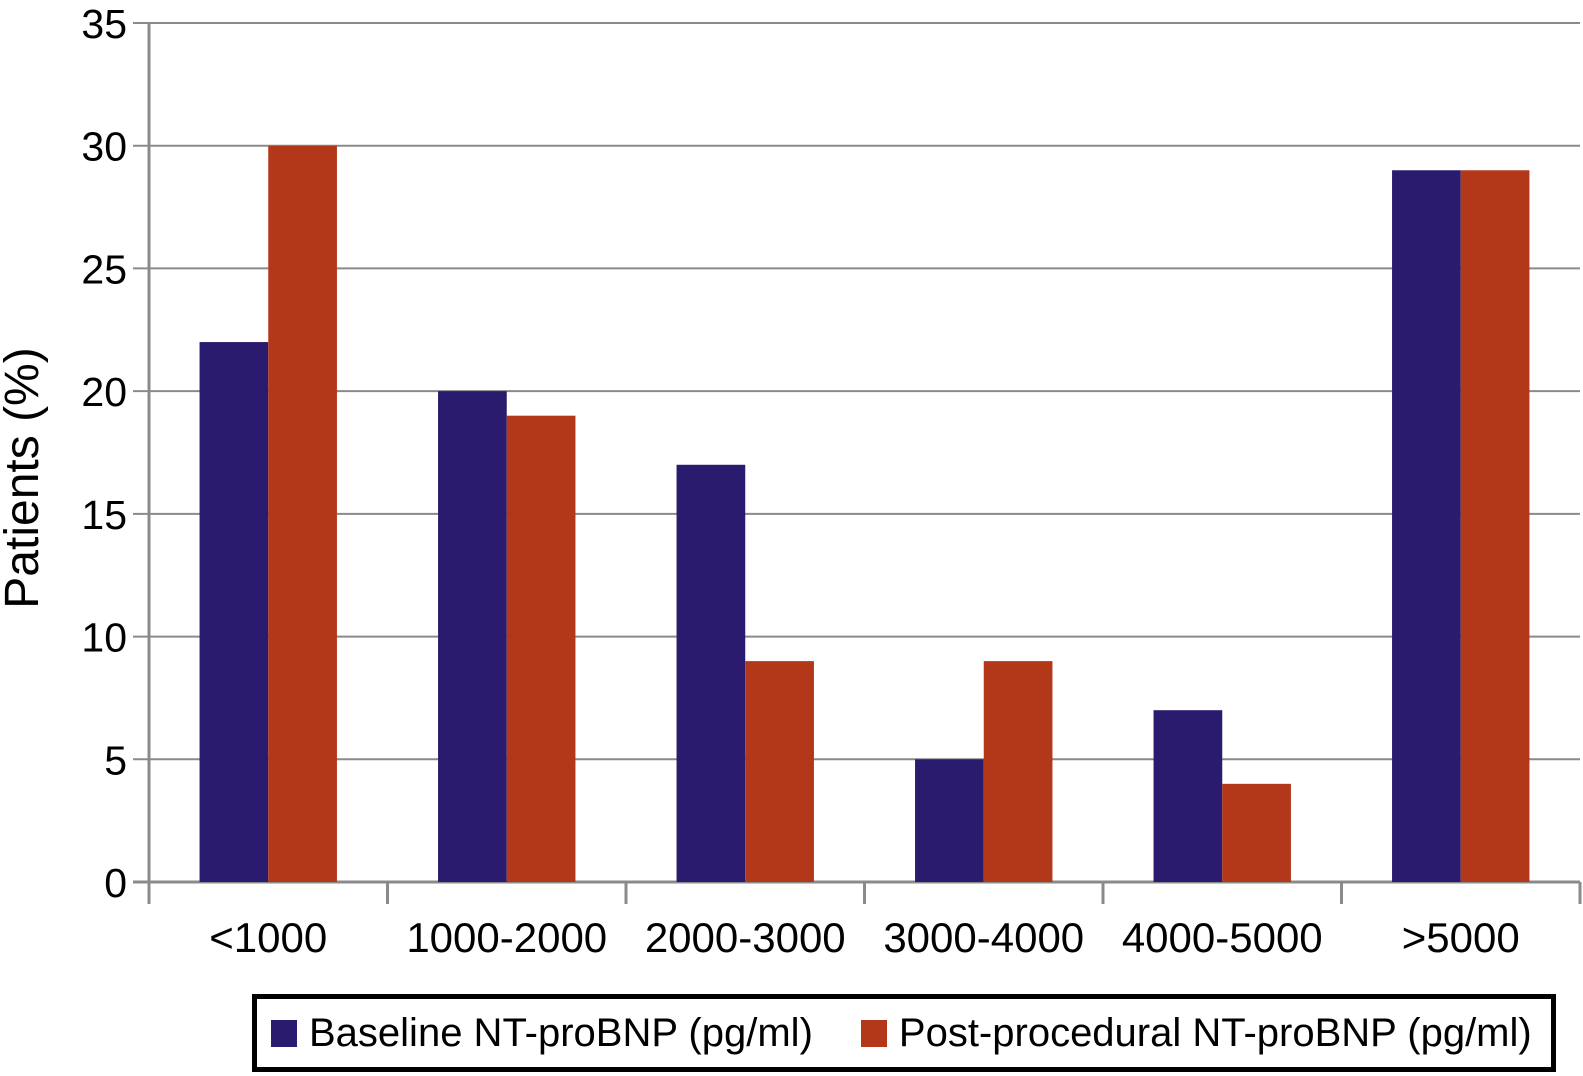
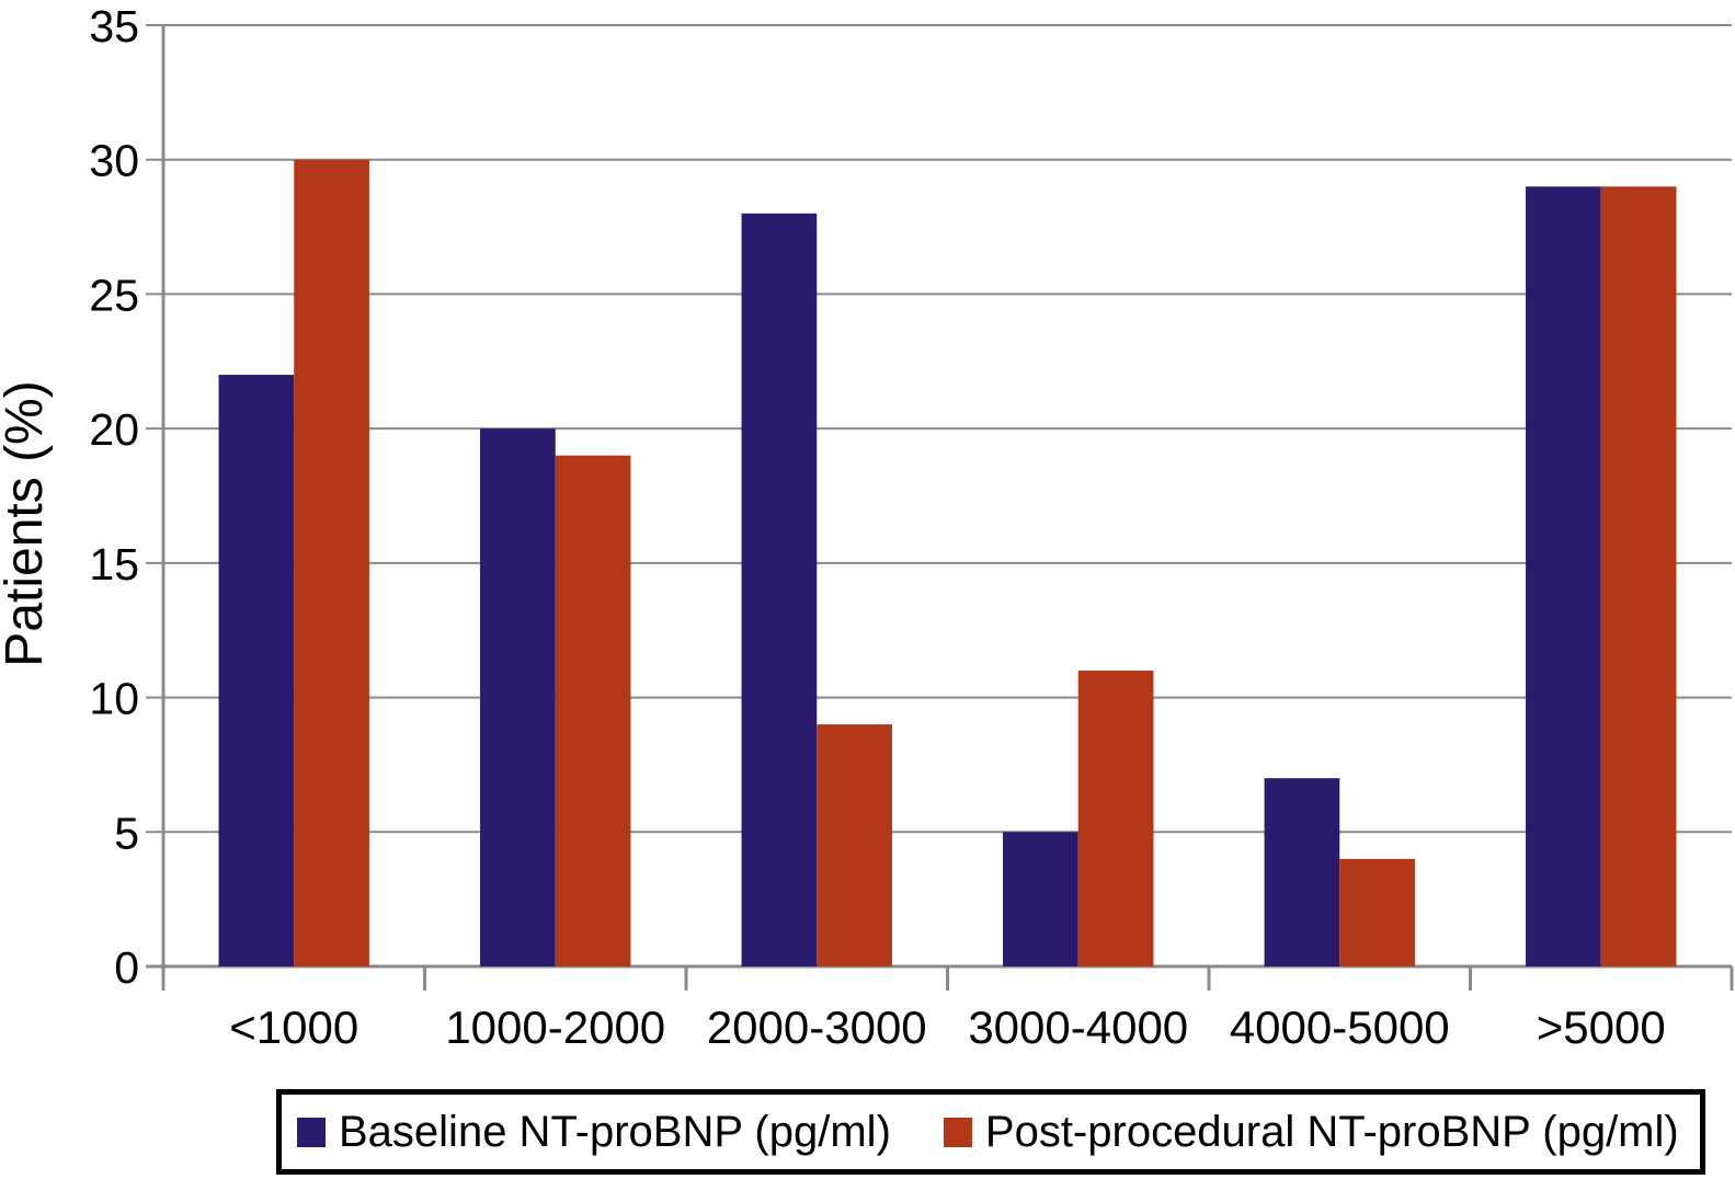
Baseline NT-proBNP (pg/ml)/2000-3000: 17 -> 28
Post-procedural NT-proBNP (pg/ml)/3000-4000: 9 -> 11
